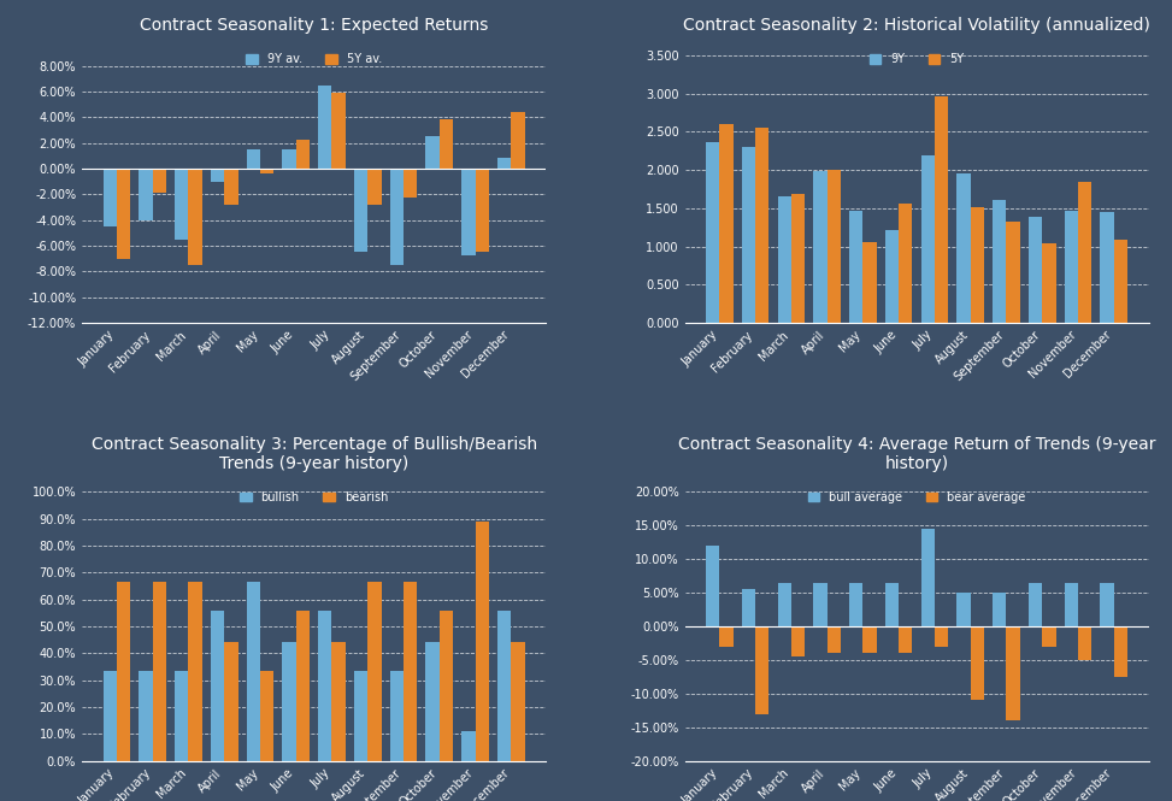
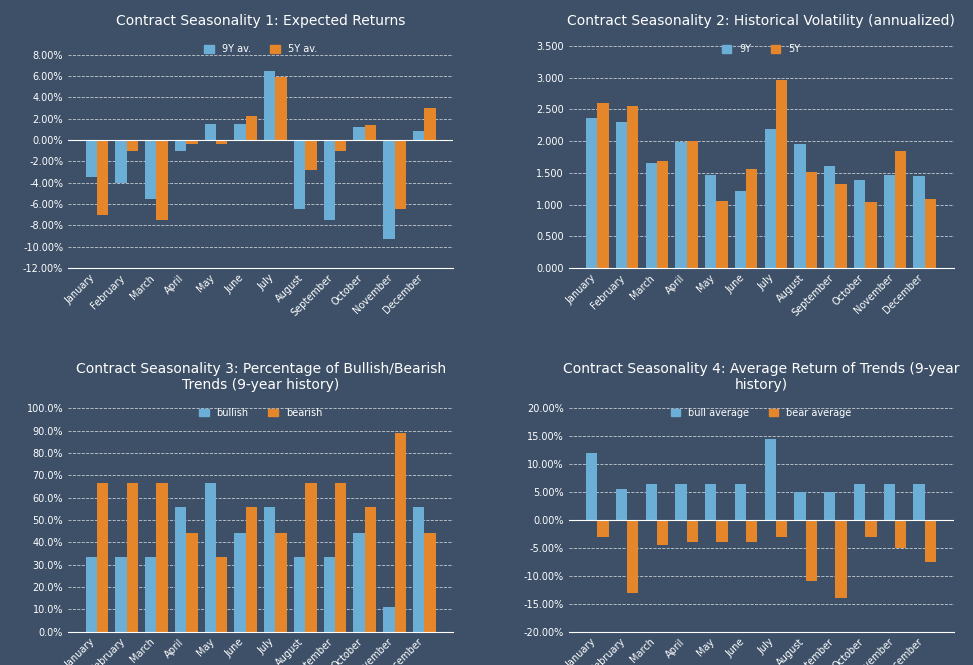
Contract Seasonality 1: Expected Returns/9Y av./January: -4.5% -> -3.5%
Contract Seasonality 1: Expected Returns/5Y av./February: -1.9% -> -1.0%
Contract Seasonality 1: Expected Returns/5Y av./April: -2.8% -> -0.4%
Contract Seasonality 1: Expected Returns/5Y av./September: -2.3% -> -1.0%
Contract Seasonality 1: Expected Returns/9Y av./October: 2.5% -> 1.2%
Contract Seasonality 1: Expected Returns/5Y av./October: 3.8% -> 1.4%
Contract Seasonality 1: Expected Returns/9Y av./November: -6.8% -> -9.3%
Contract Seasonality 1: Expected Returns/5Y av./December: 4.4% -> 3.0%
